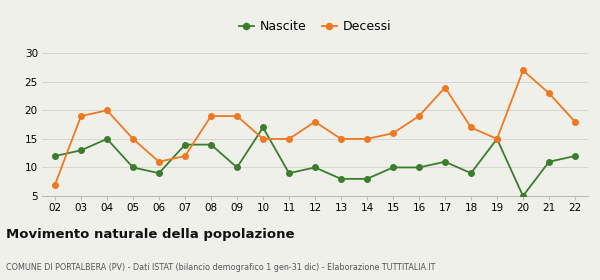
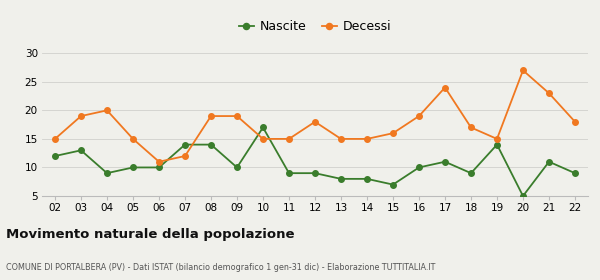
Decessi/02: 7 -> 15
Nascite/04: 15 -> 9
Nascite/06: 9 -> 10
Nascite/12: 10 -> 9
Nascite/15: 10 -> 7
Nascite/19: 15 -> 14
Nascite/22: 12 -> 9
